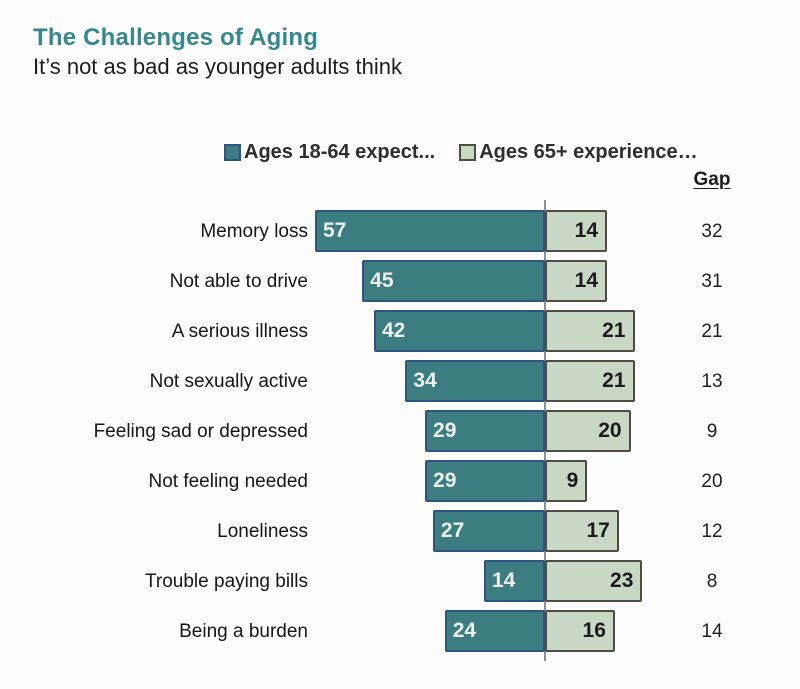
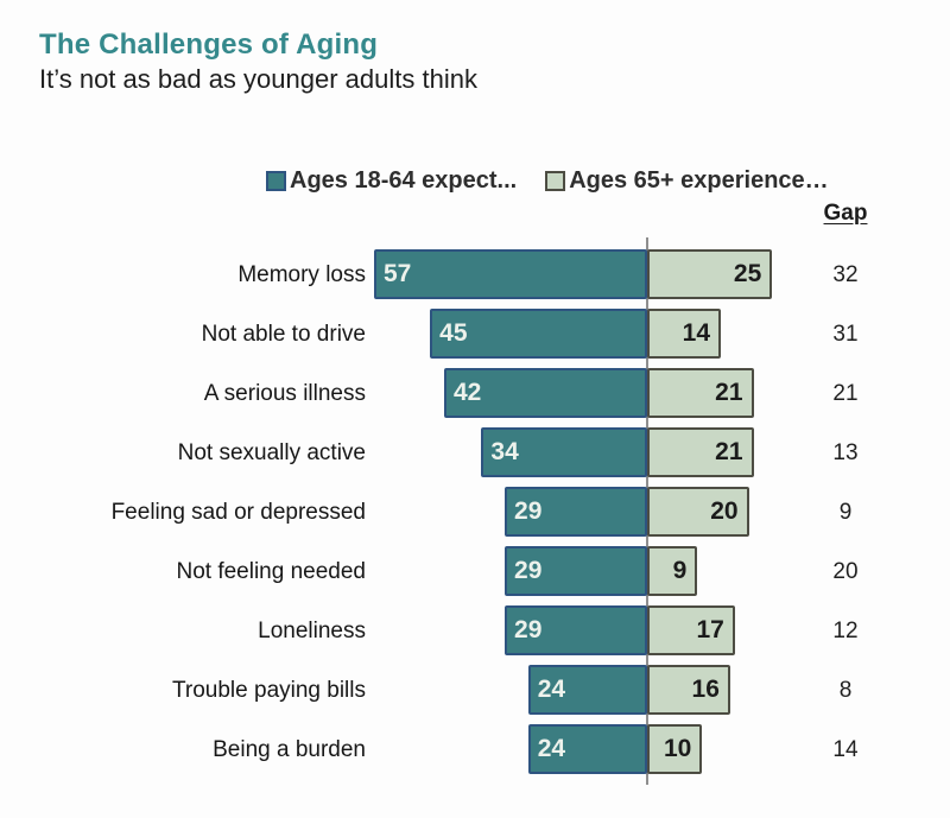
Ages 65+ experience…/Memory loss: 14 -> 25
Ages 18-64 expect.../Loneliness: 27 -> 29
Ages 18-64 expect.../Trouble paying bills: 14 -> 24
Ages 65+ experience…/Trouble paying bills: 23 -> 16
Ages 65+ experience…/Being a burden: 16 -> 10
